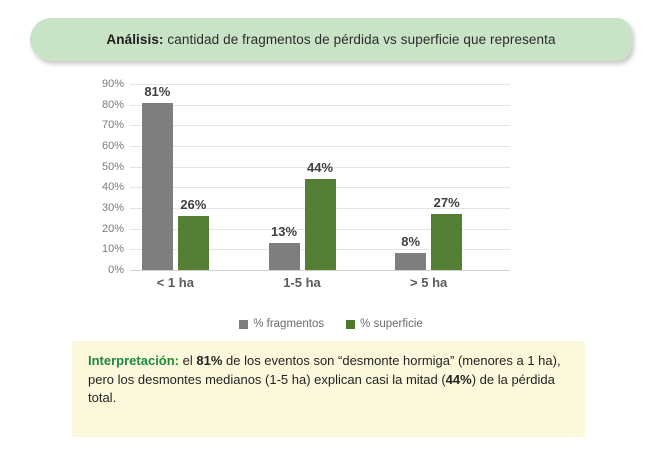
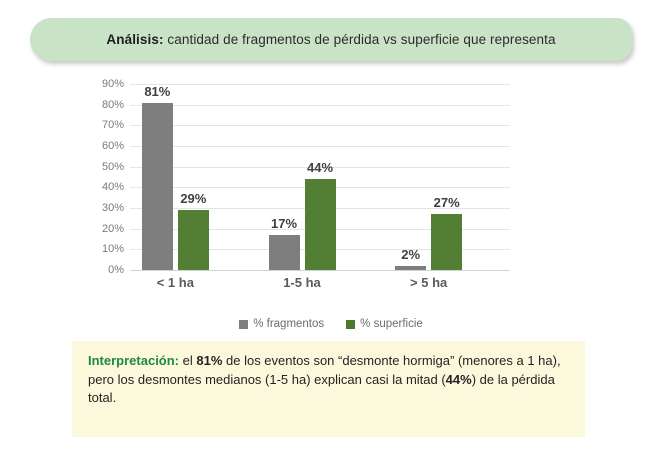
% superficie/< 1 ha: 26% -> 29%
% fragmentos/1-5 ha: 13% -> 17%
% fragmentos/> 5 ha: 8% -> 2%
